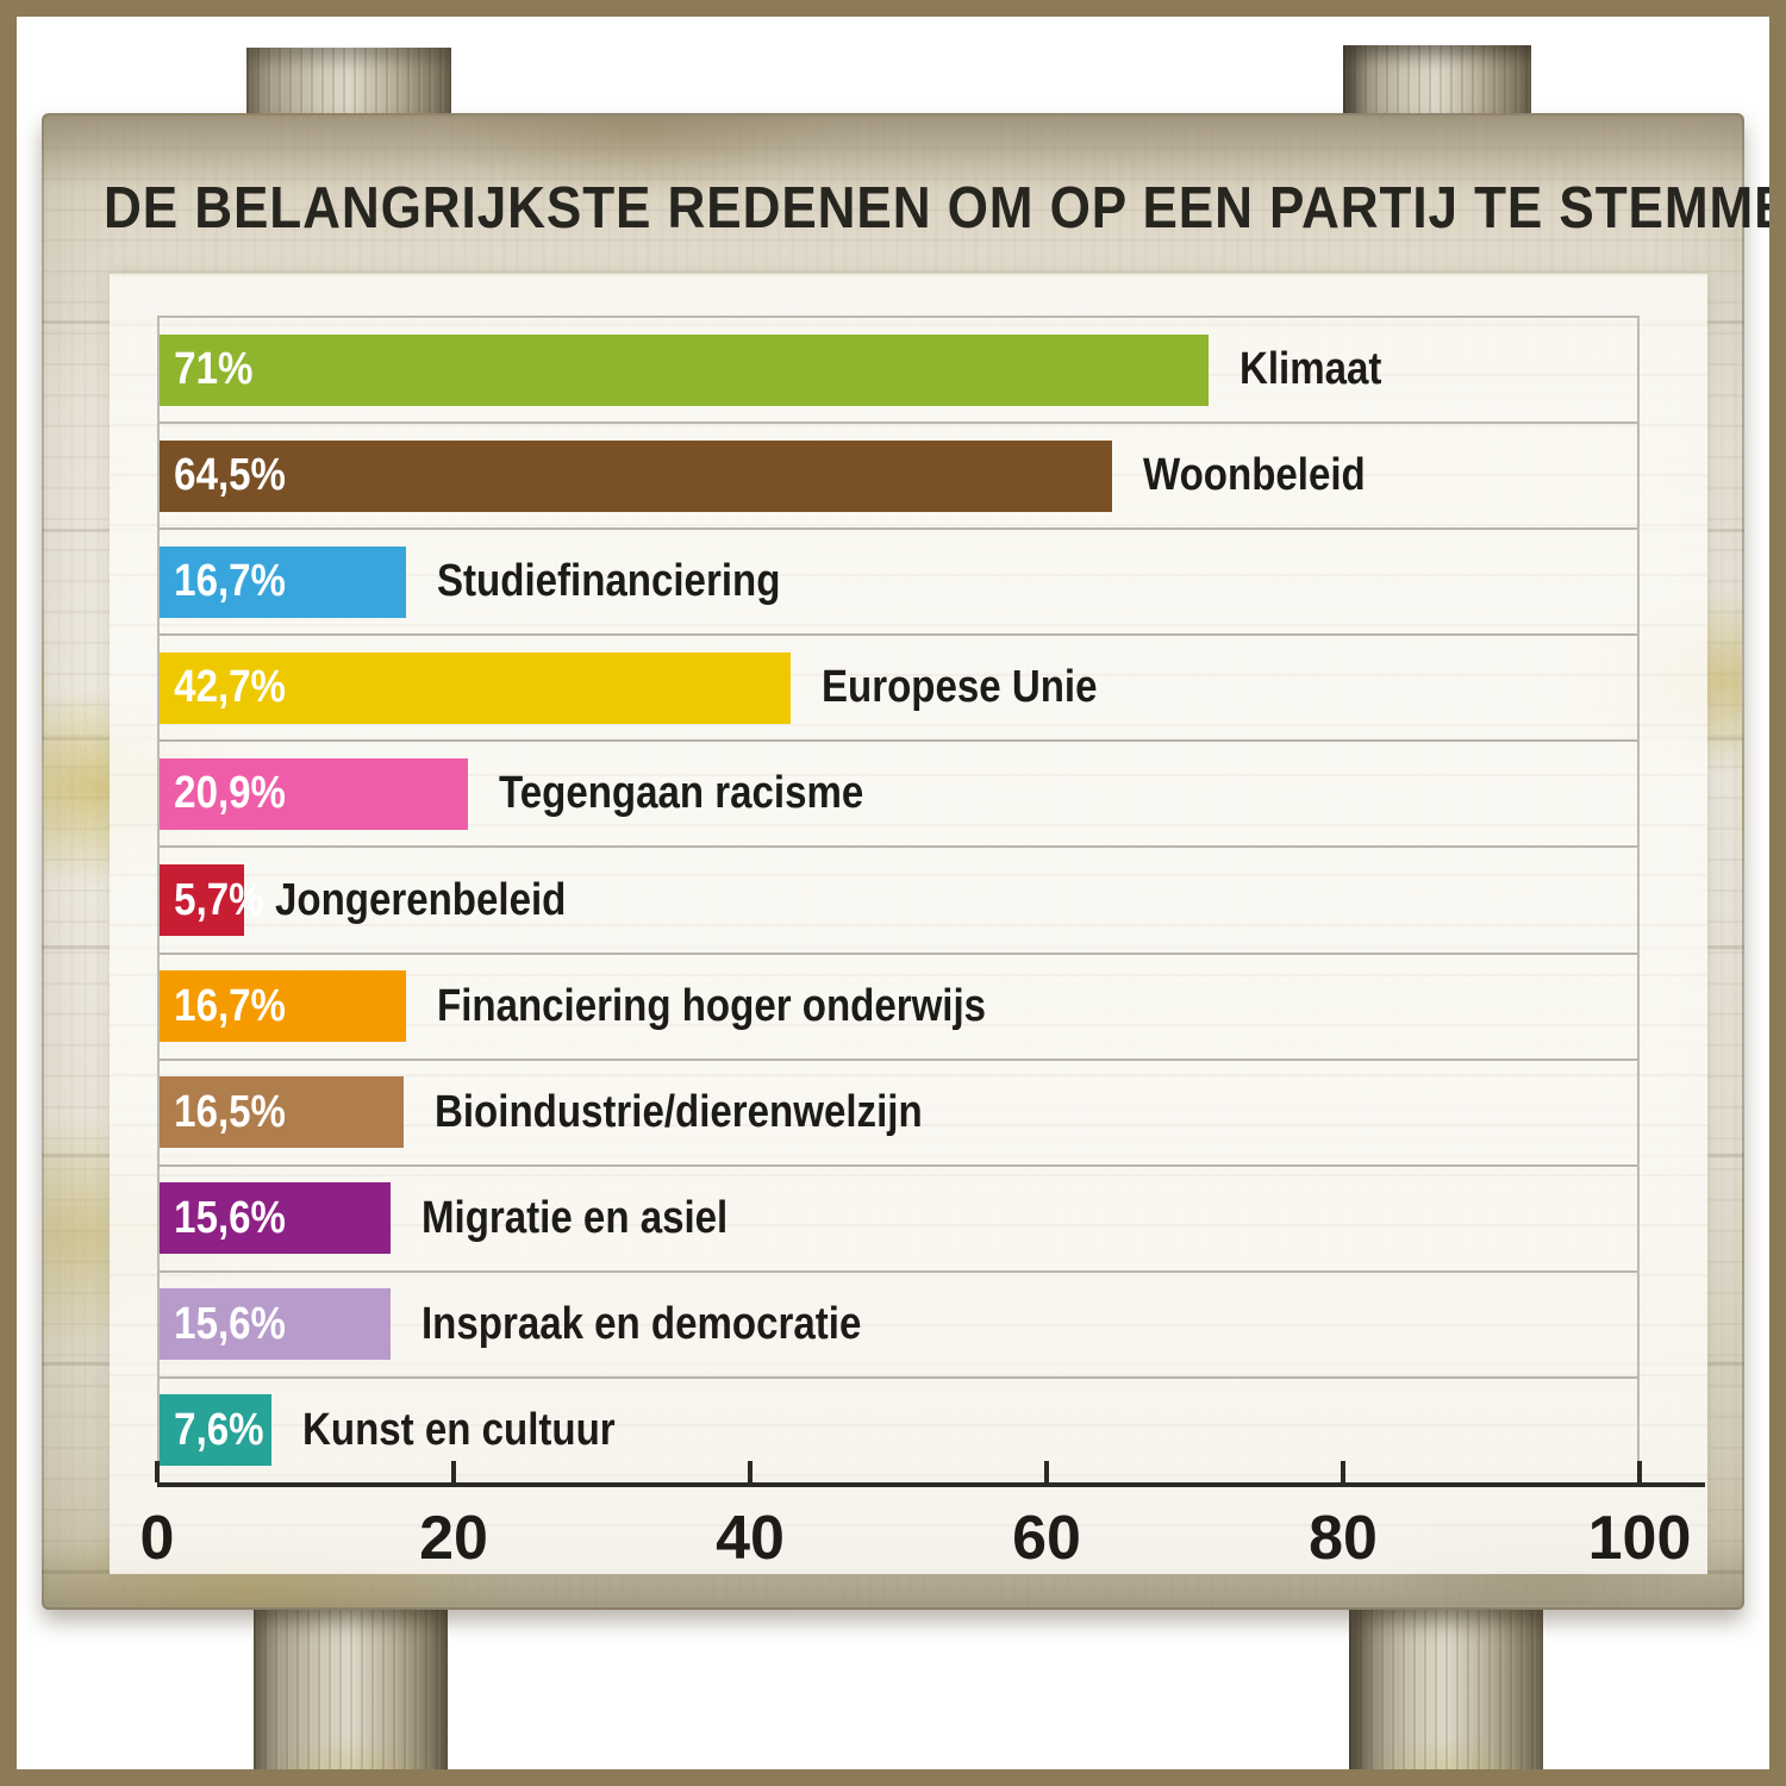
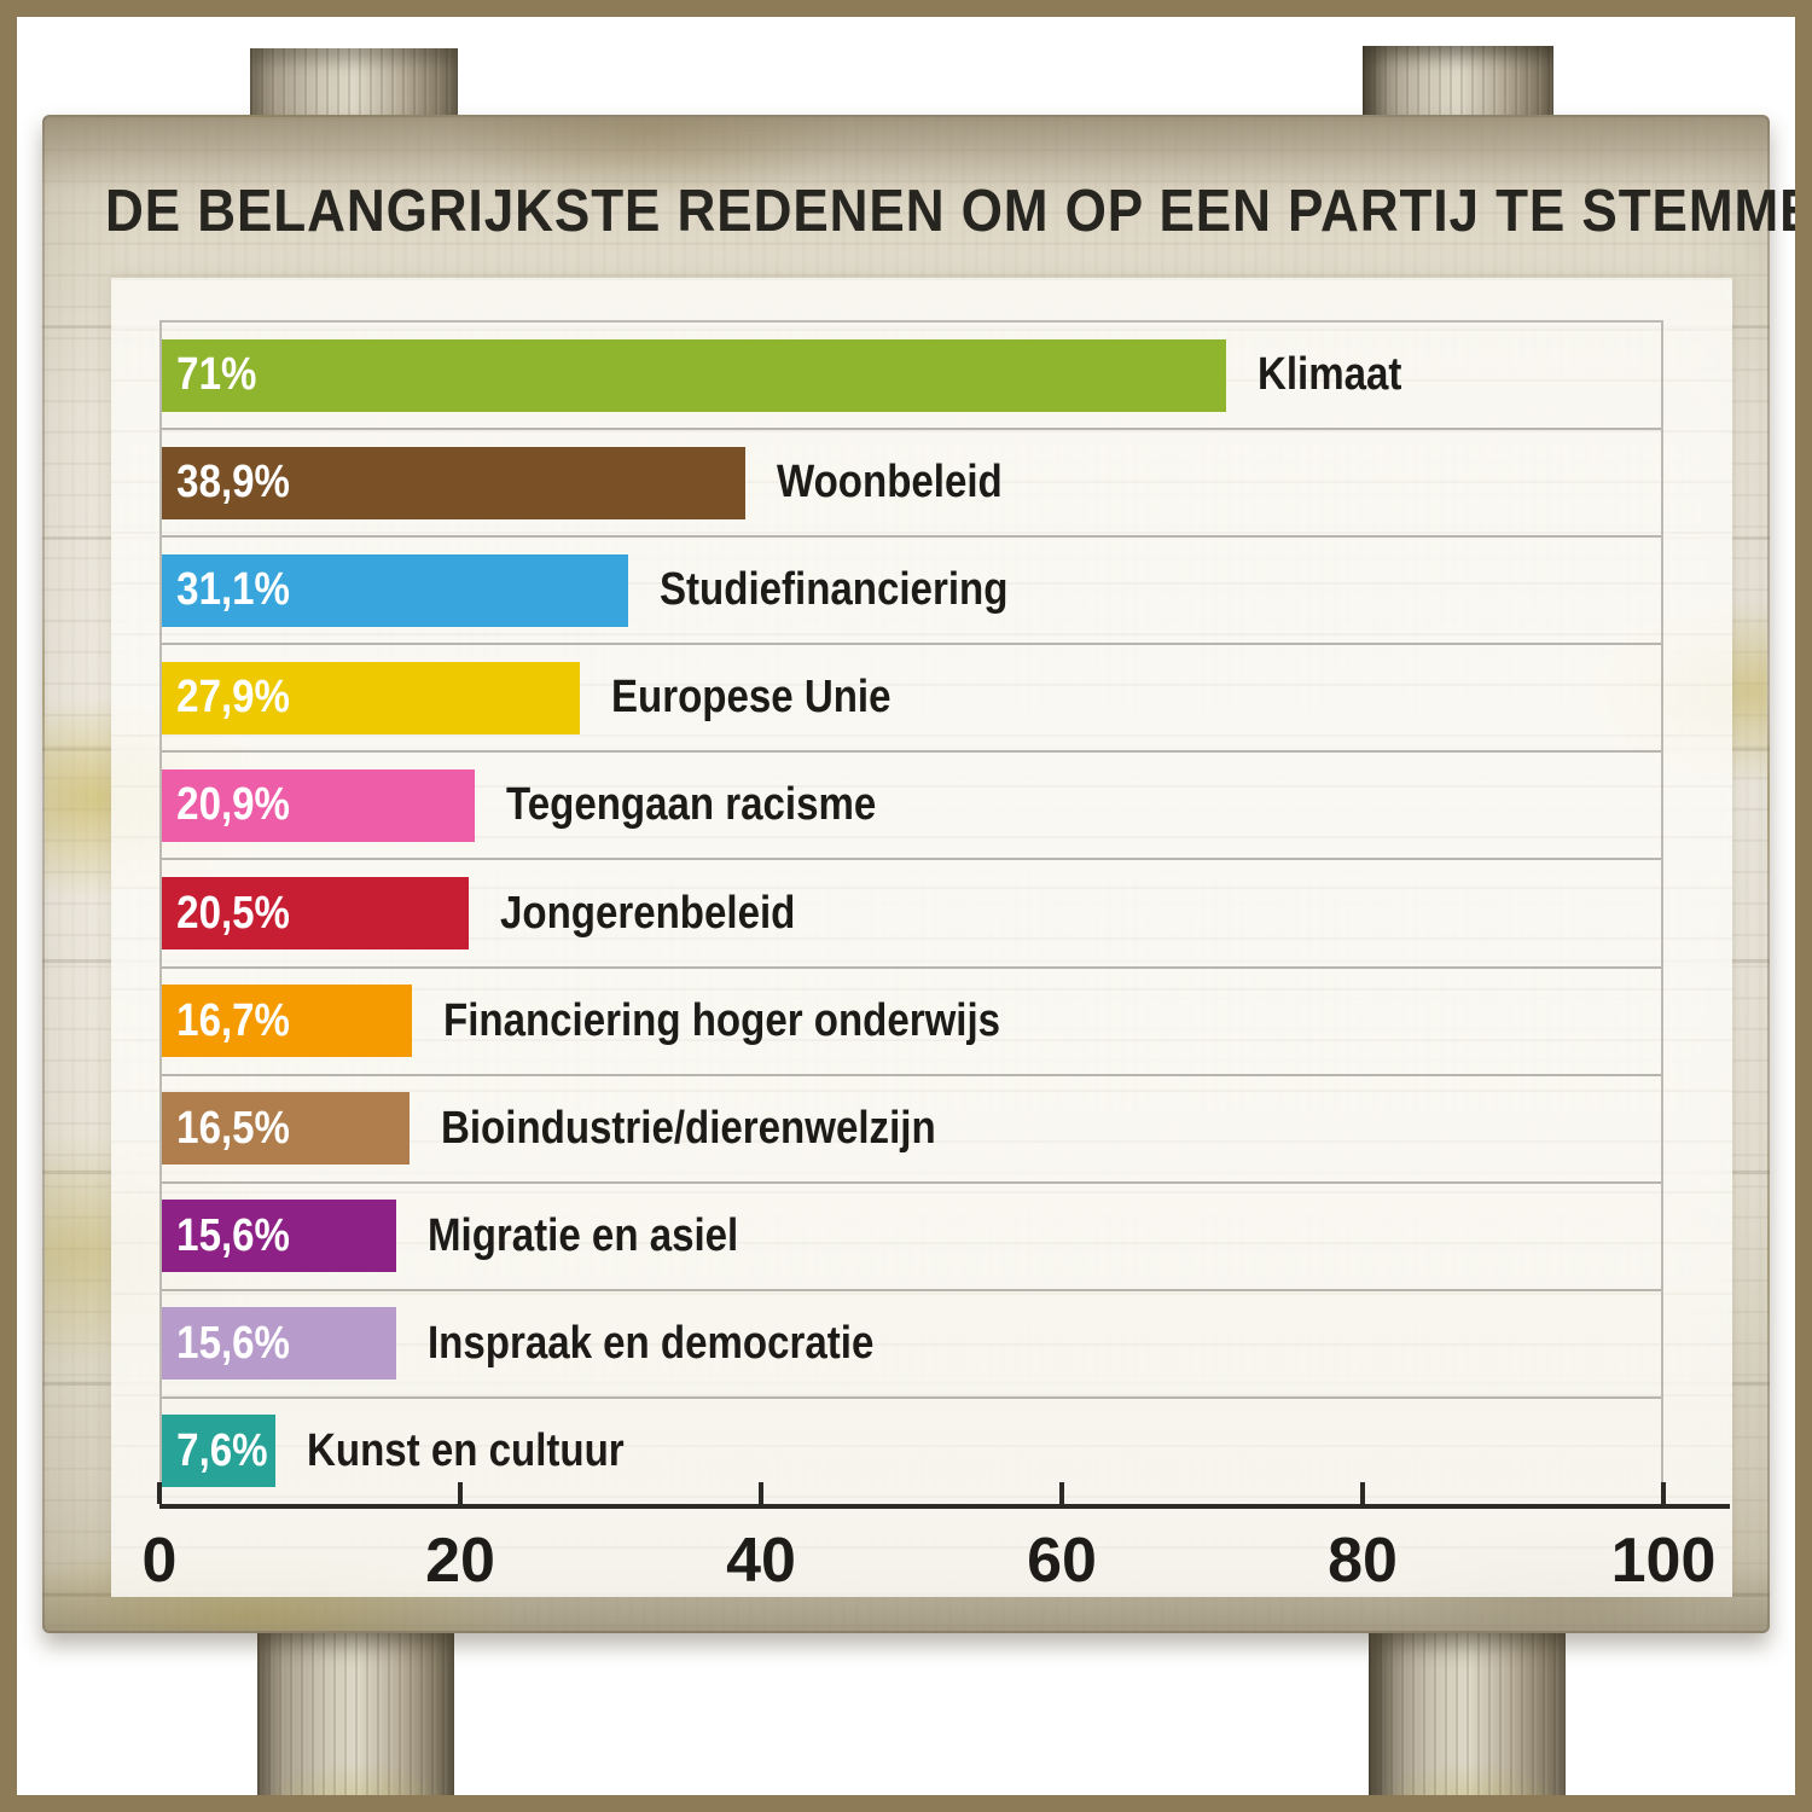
Woonbeleid: 64,5% -> 38,9%
Studiefinanciering: 16,7% -> 31,1%
Europese Unie: 42,7% -> 27,9%
Jongerenbeleid: 5,7% -> 20,5%
